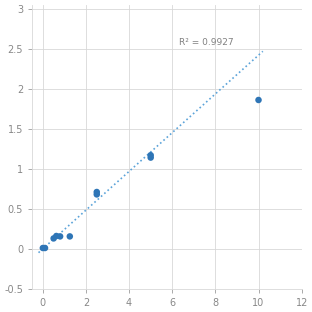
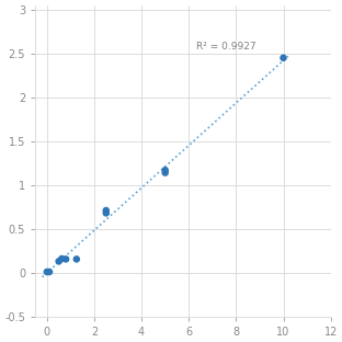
10: 1.86 -> 2.45
